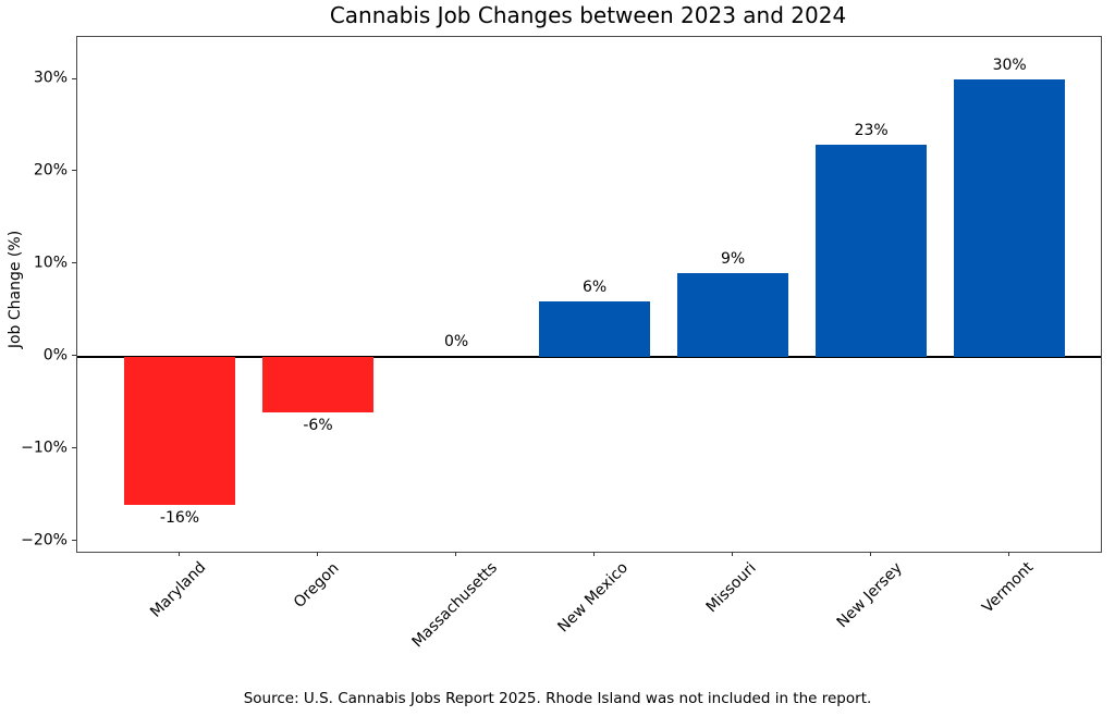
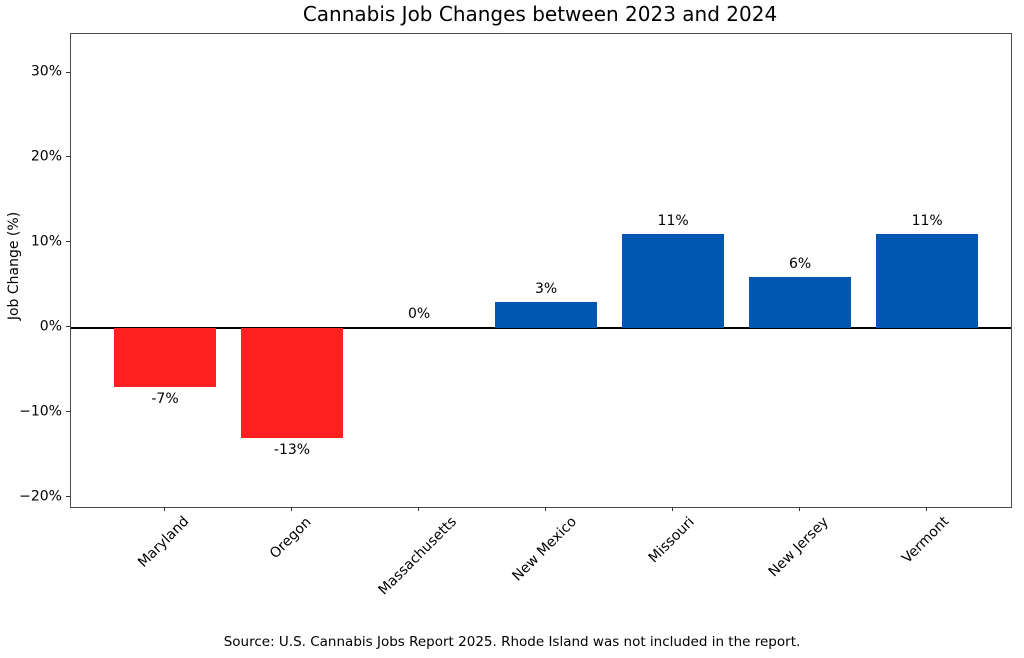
Maryland: -16% -> -7%
Oregon: -6% -> -13%
New Mexico: 6% -> 3%
Missouri: 9% -> 11%
New Jersey: 23% -> 6%
Vermont: 30% -> 11%
